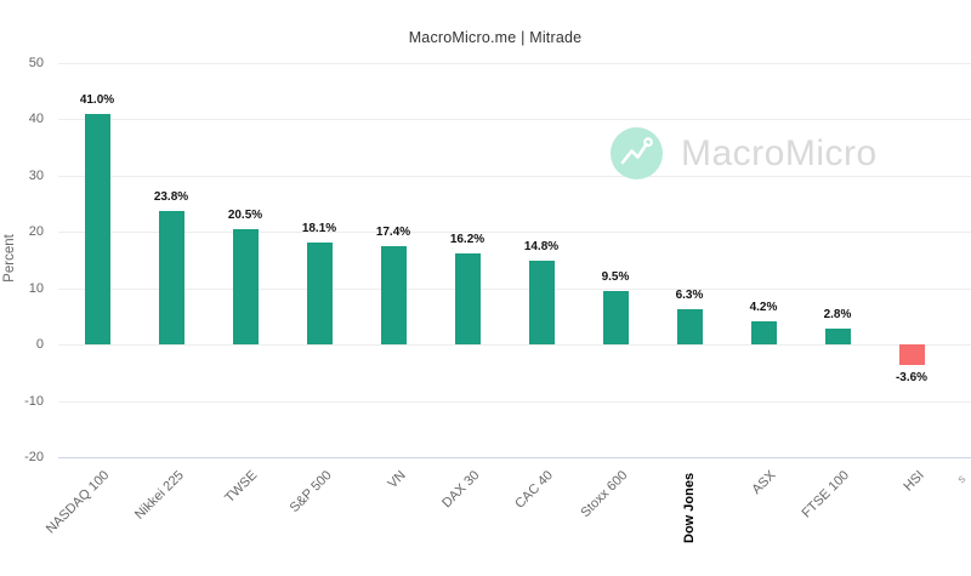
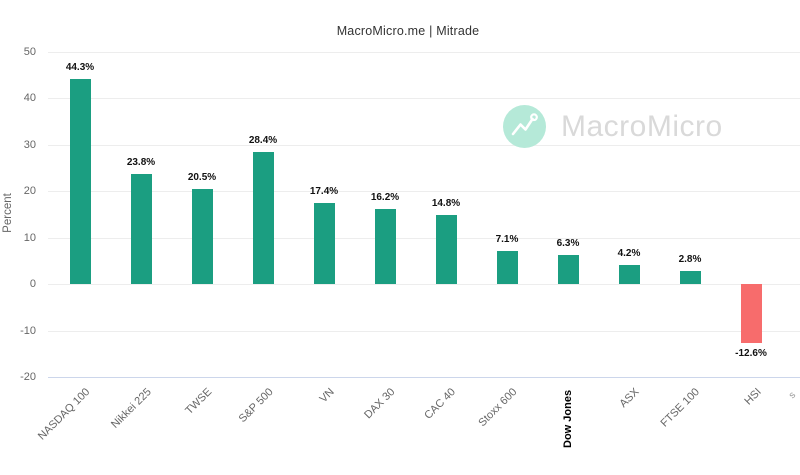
NASDAQ 100: 41.0% -> 44.3%
S&P 500: 18.1% -> 28.4%
Stoxx 600: 9.5% -> 7.1%
HSI: -3.6% -> -12.6%
